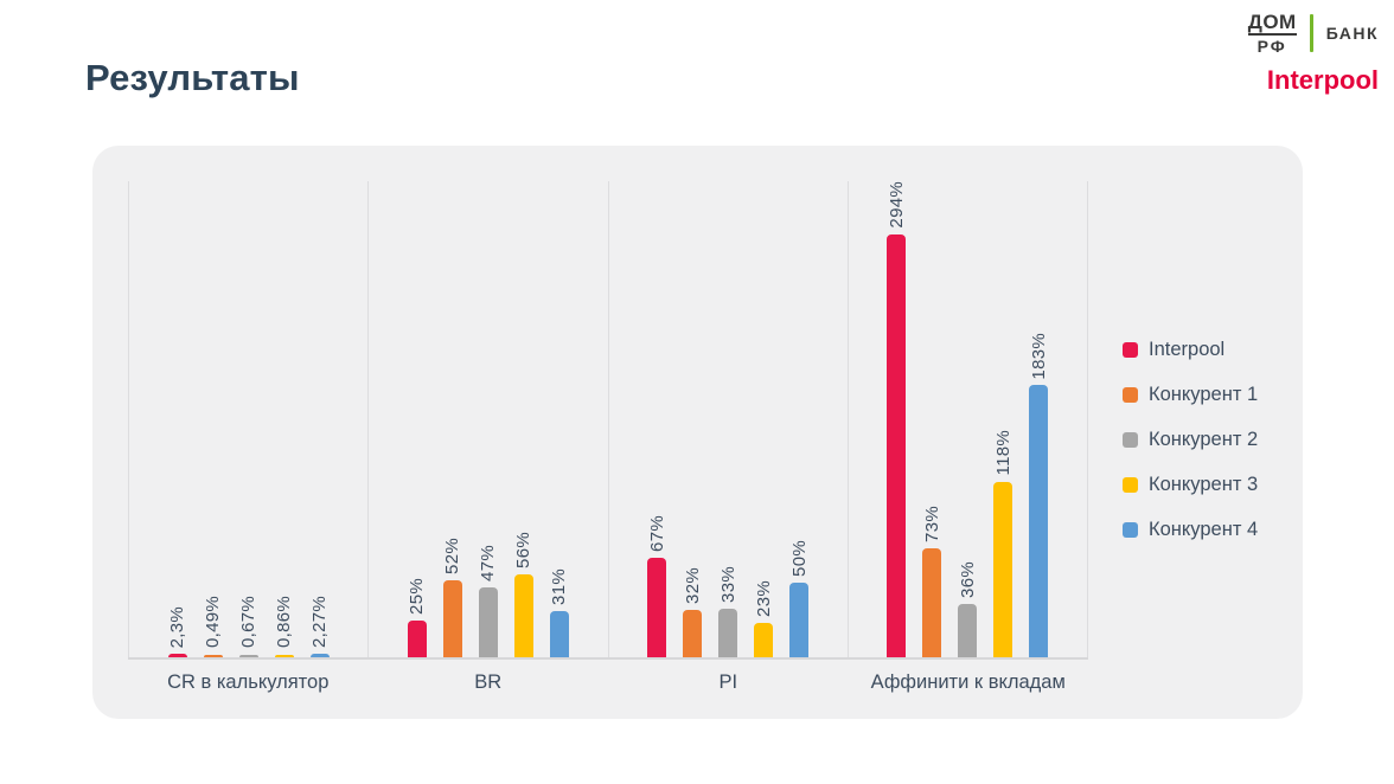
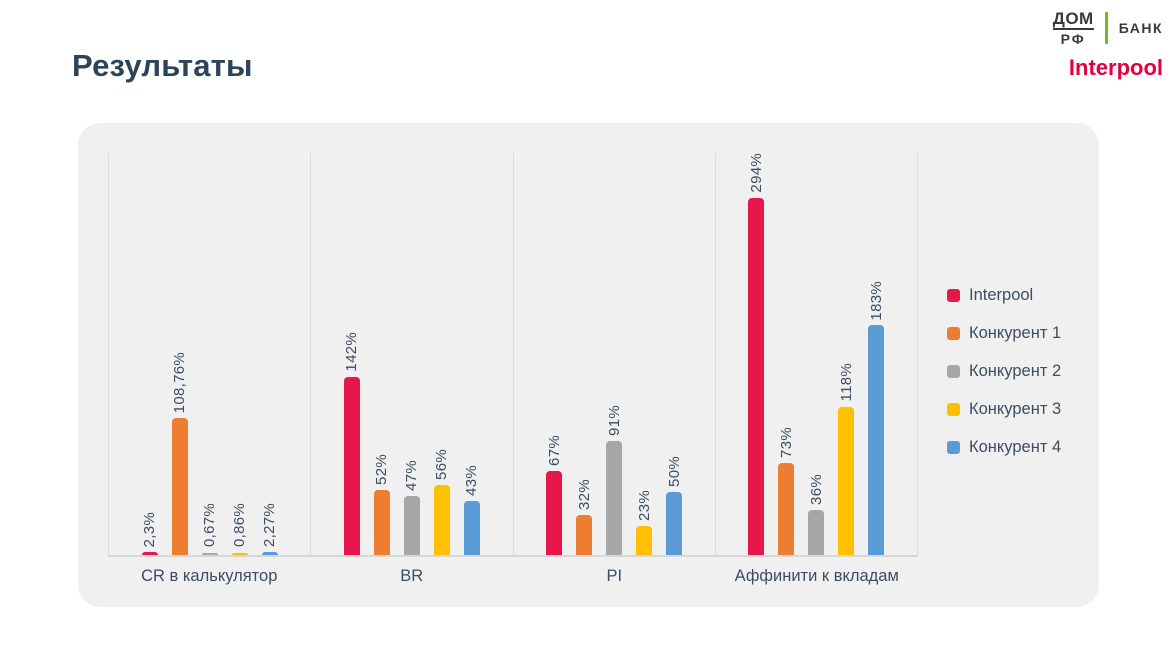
Конкурент 1/CR в калькулятор: 0,49% -> 108,76%
Interpool/BR: 25% -> 142%
Конкурент 4/BR: 31% -> 43%
Конкурент 2/PI: 33% -> 91%
